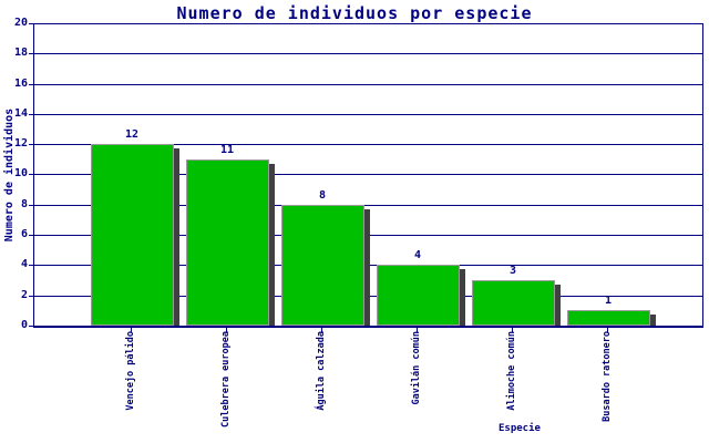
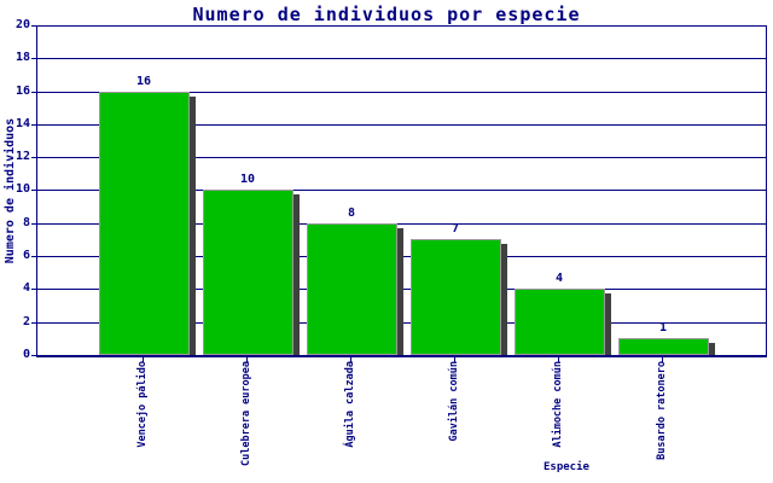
Vencejo pálido: 12 -> 16
Culebrera europea: 11 -> 10
Gavilán común: 4 -> 7
Alimoche común: 3 -> 4
